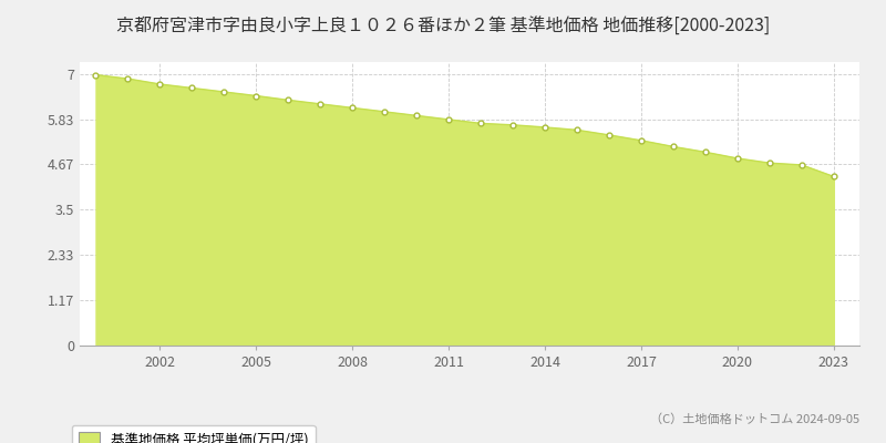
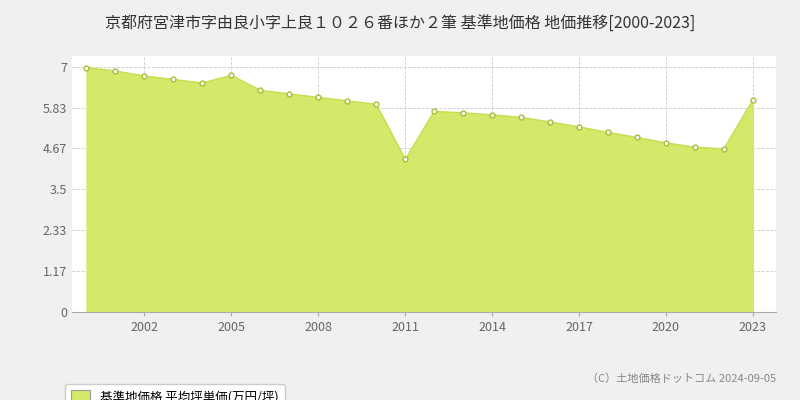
2005: 6.43 -> 6.75
2011: 5.82 -> 4.35
2023: 4.35 -> 6.05
